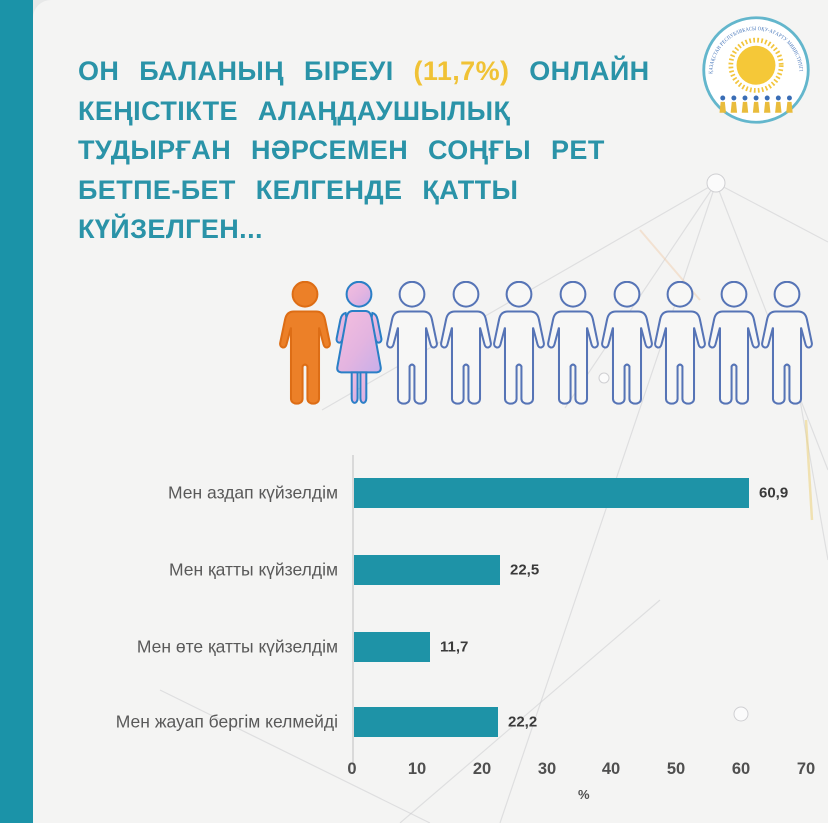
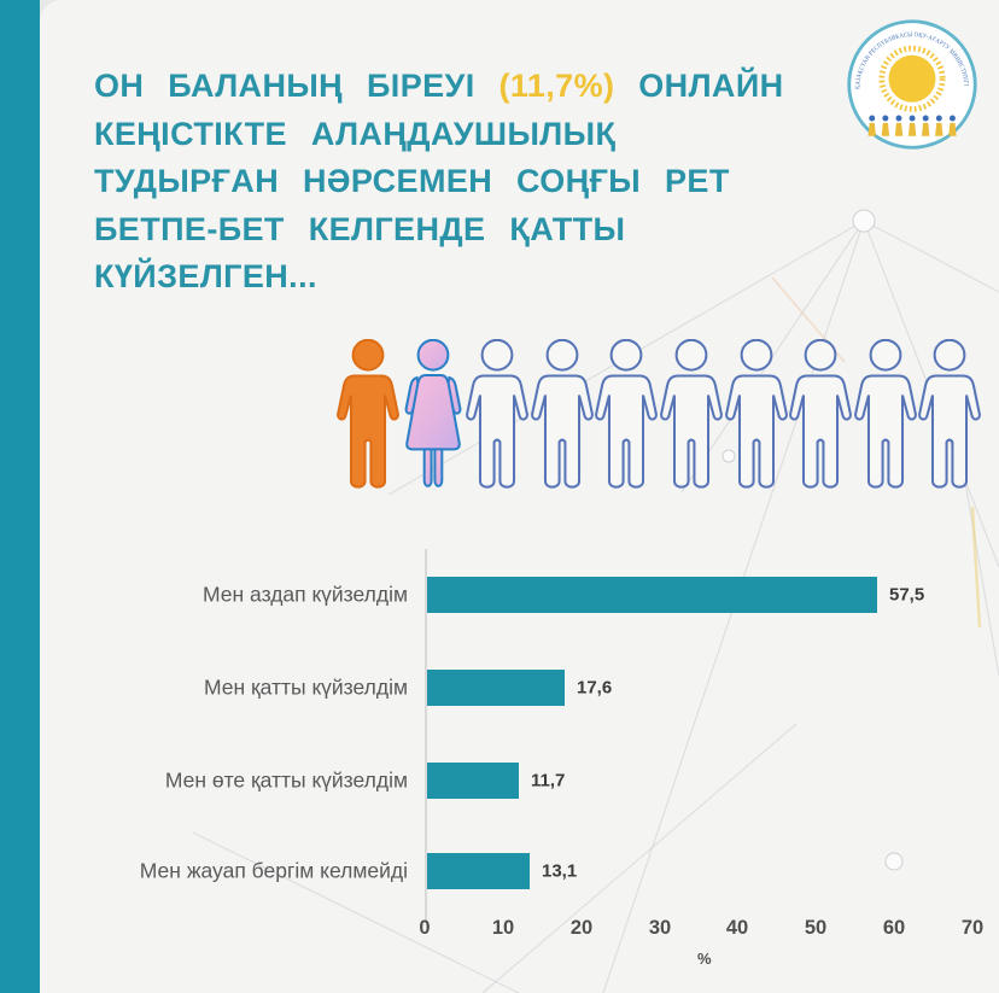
Мен аздап күйзелдім: 60,9 -> 57,5
Мен қатты күйзелдім: 22,5 -> 17,6
Мен жауап бергім келмейді: 22,2 -> 13,1
